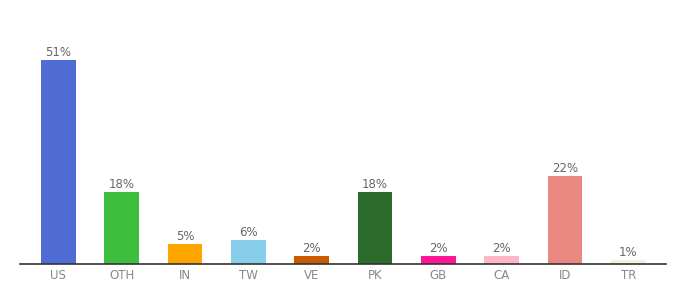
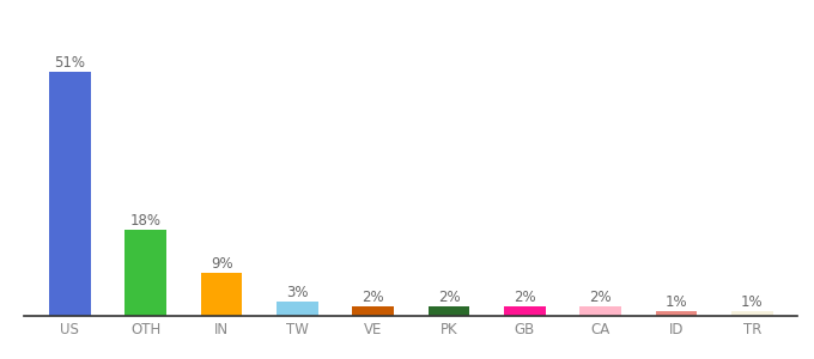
IN: 5% -> 9%
TW: 6% -> 3%
PK: 18% -> 2%
ID: 22% -> 1%
